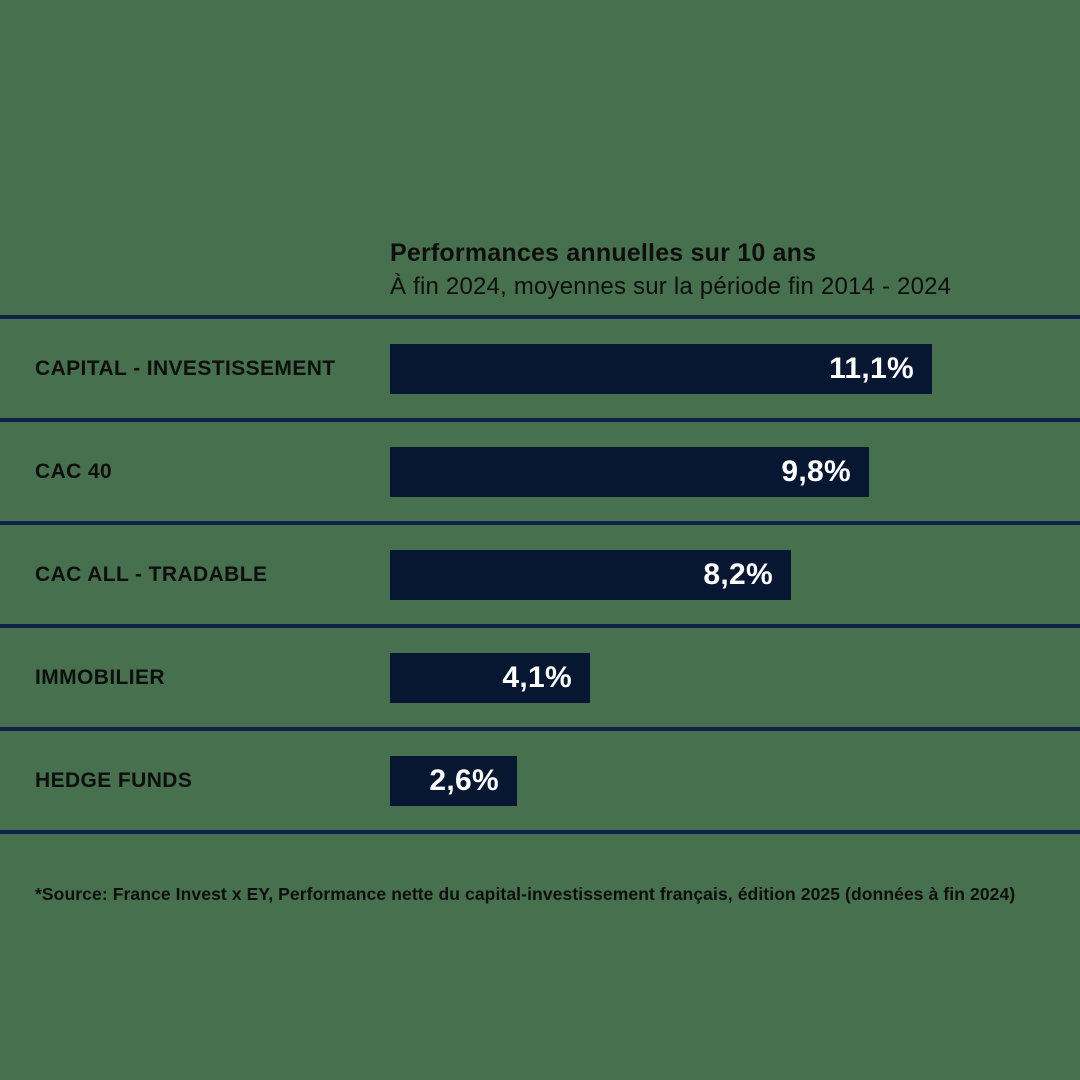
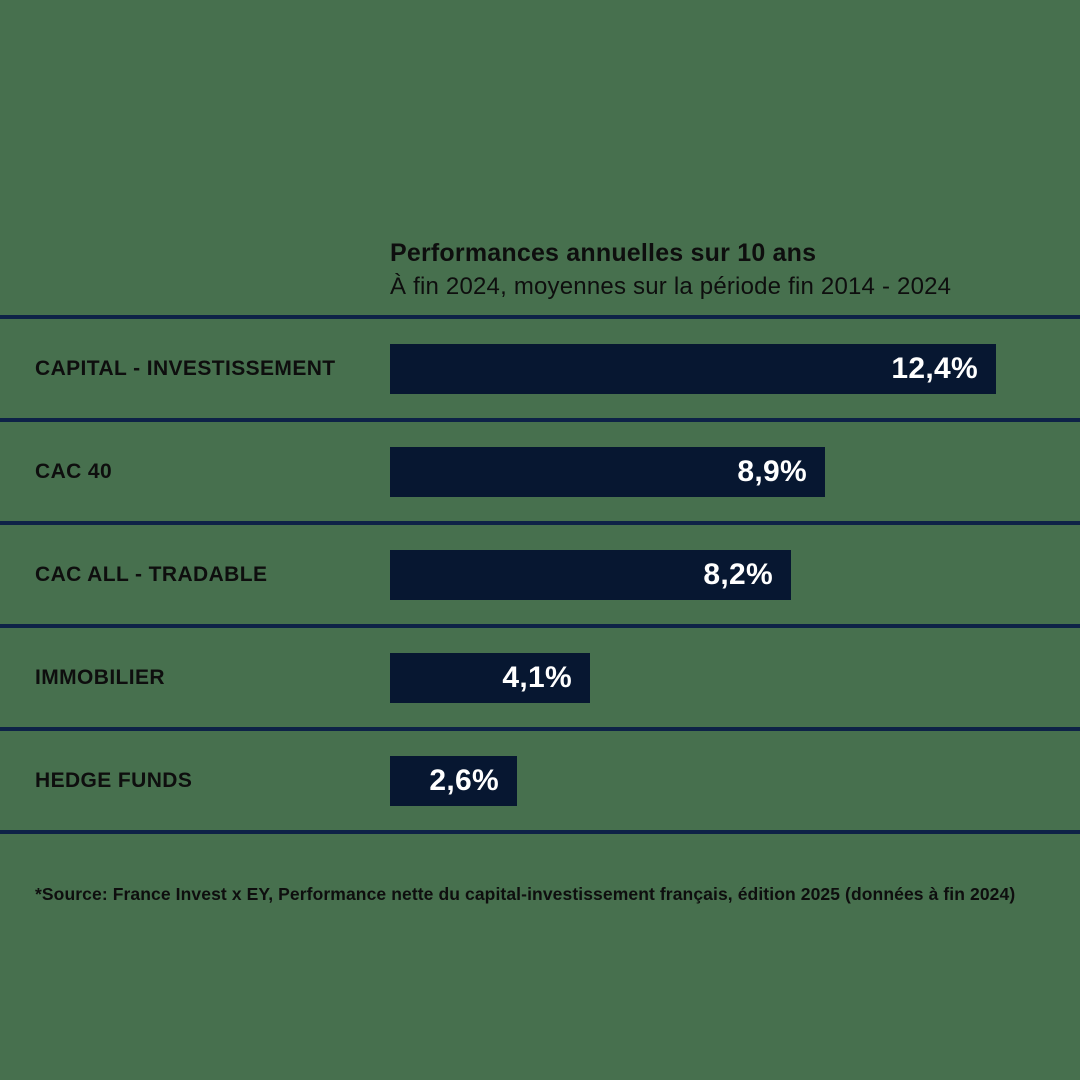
CAPITAL - INVESTISSEMENT: 11,1% -> 12,4%
CAC 40: 9,8% -> 8,9%
